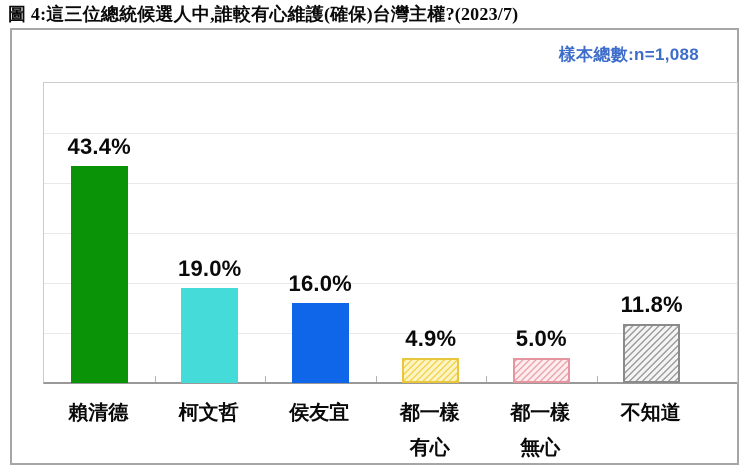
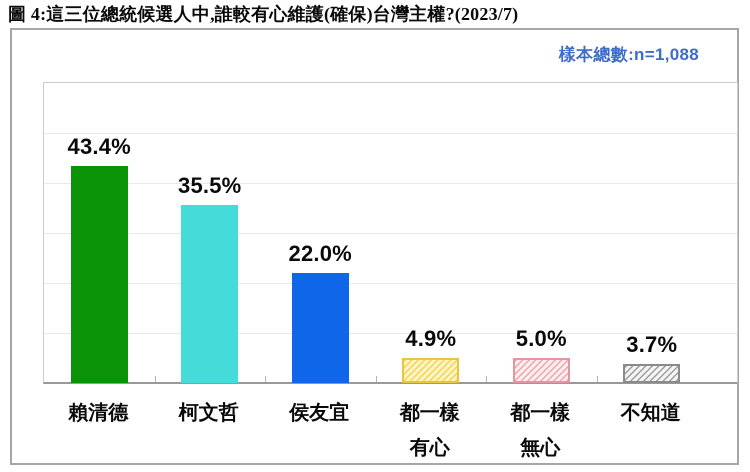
柯文哲: 19.0% -> 35.5%
侯友宜: 16.0% -> 22.0%
不知道: 11.8% -> 3.7%
